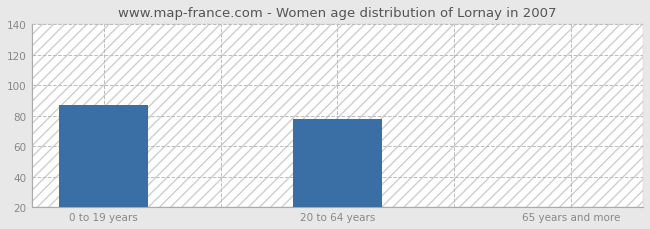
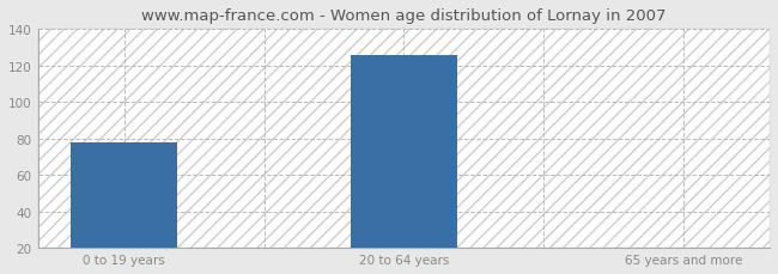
0 to 19 years: 87 -> 78
20 to 64 years: 78 -> 126
